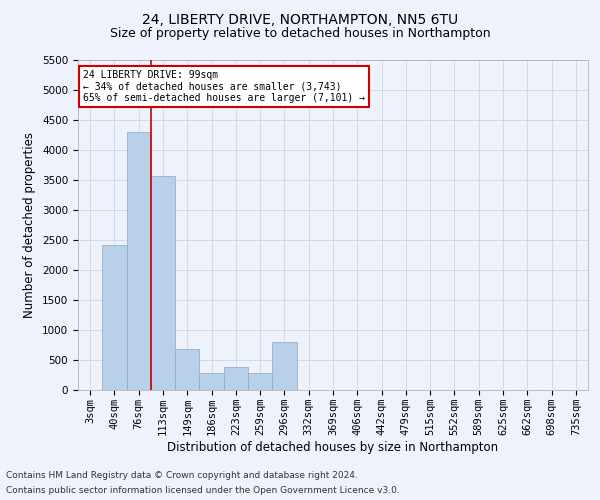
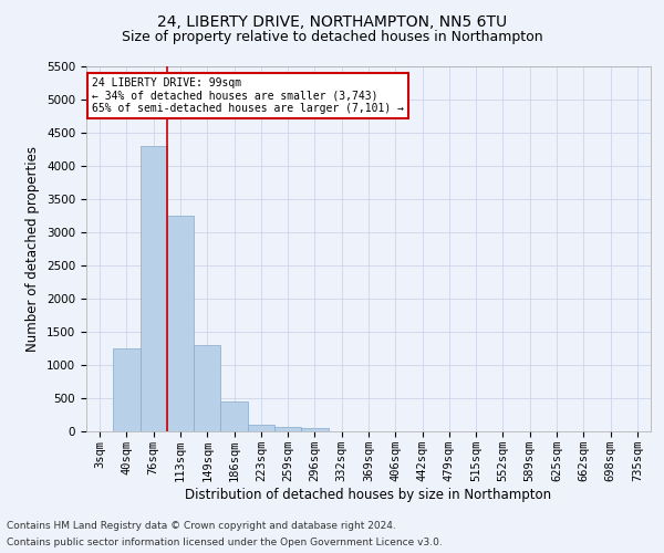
40sqm: 2420 -> 1250
113sqm: 3560 -> 3250
149sqm: 680 -> 1300
186sqm: 280 -> 450
223sqm: 380 -> 100
259sqm: 280 -> 80
296sqm: 800 -> 60
